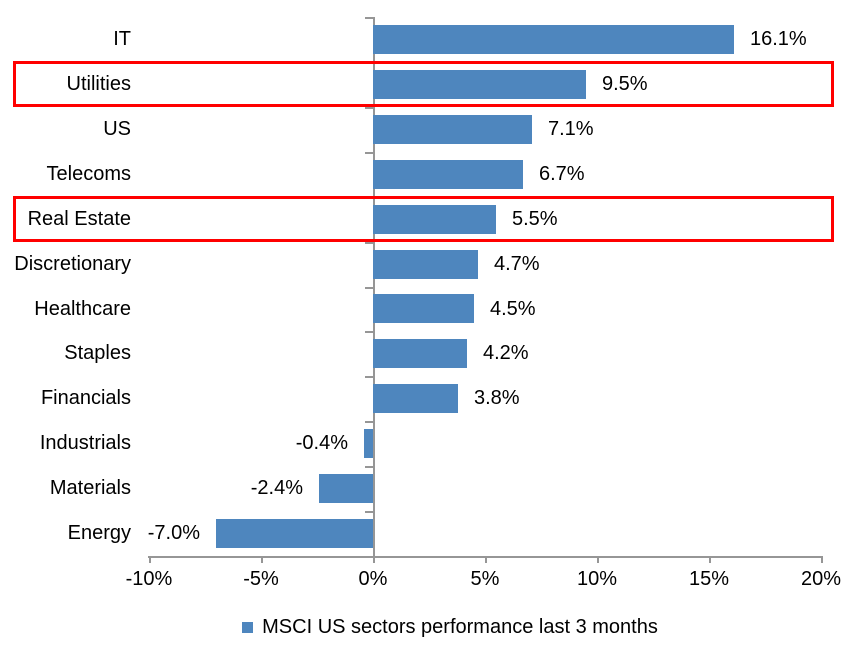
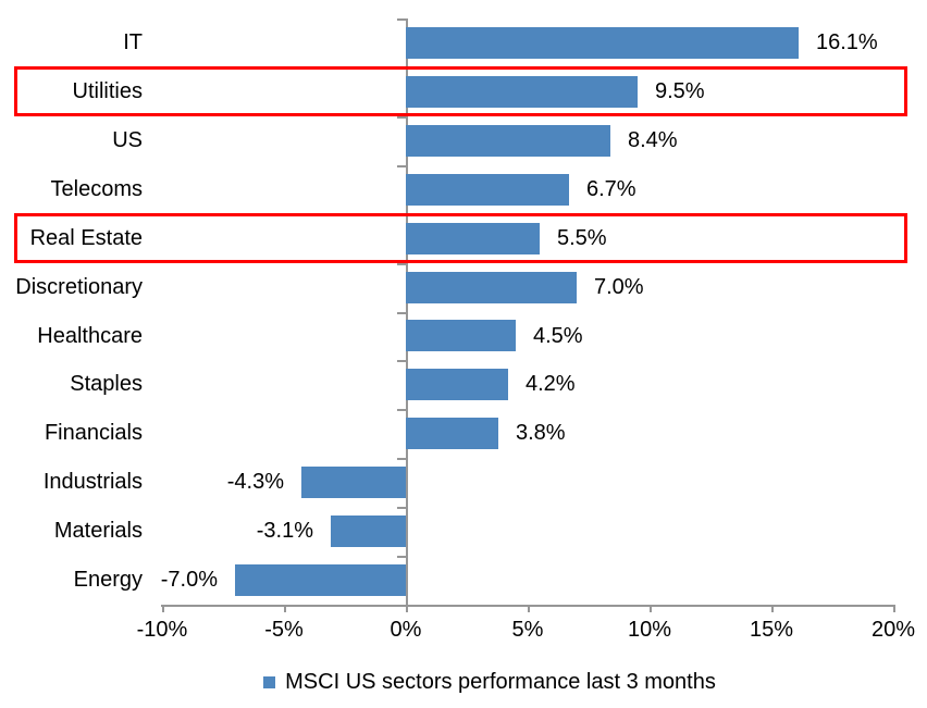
US: 7.1% -> 8.4%
Discretionary: 4.7% -> 7.0%
Industrials: -0.4% -> -4.3%
Materials: -2.4% -> -3.1%
